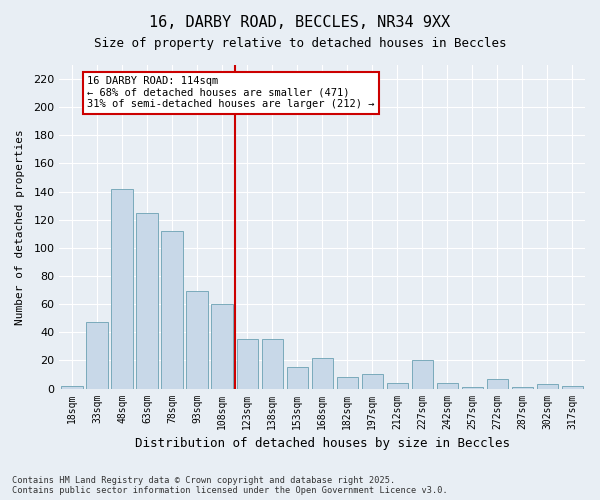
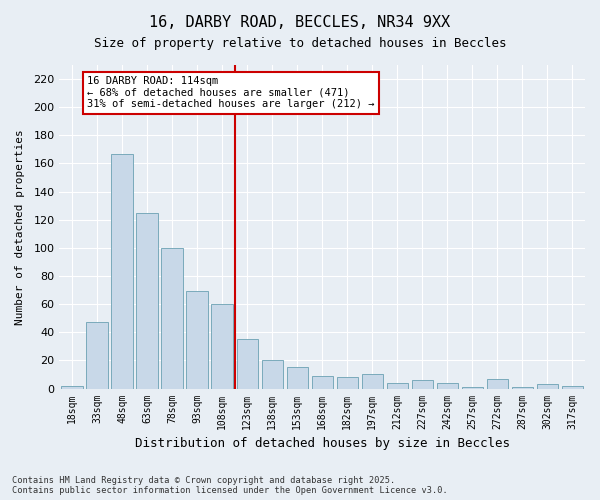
48sqm: 142 -> 167
78sqm: 112 -> 100
138sqm: 35 -> 20
168sqm: 22 -> 9
227sqm: 20 -> 6
